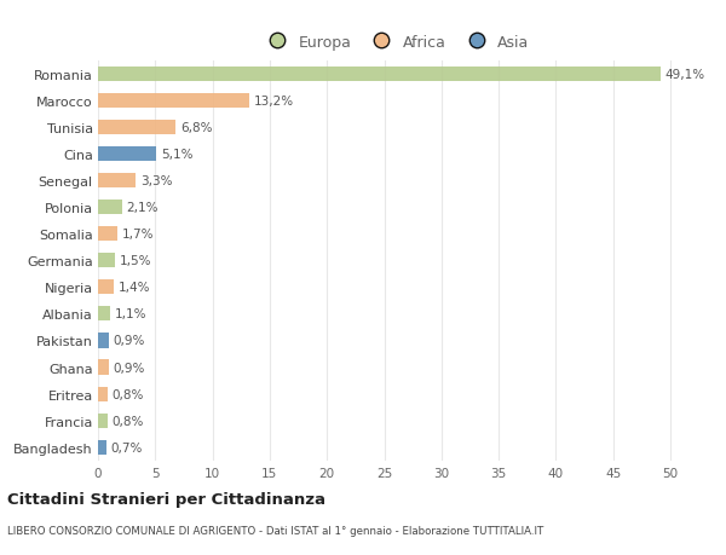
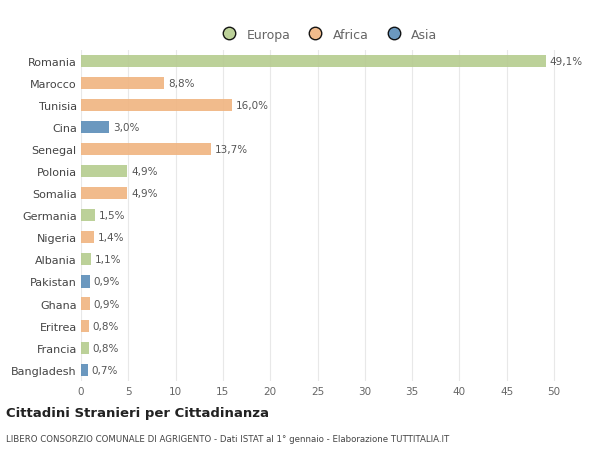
Marocco: 13,2% -> 8,8%
Tunisia: 6,8% -> 16,0%
Cina: 5,1% -> 3,0%
Senegal: 3,3% -> 13,7%
Polonia: 2,1% -> 4,9%
Somalia: 1,7% -> 4,9%
